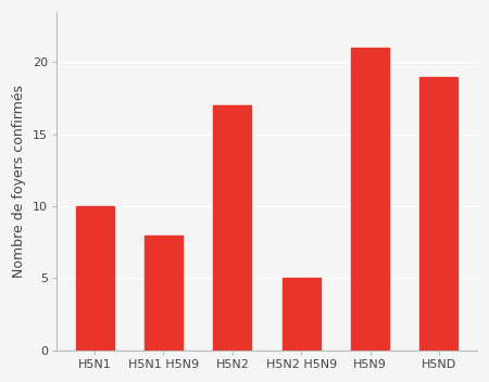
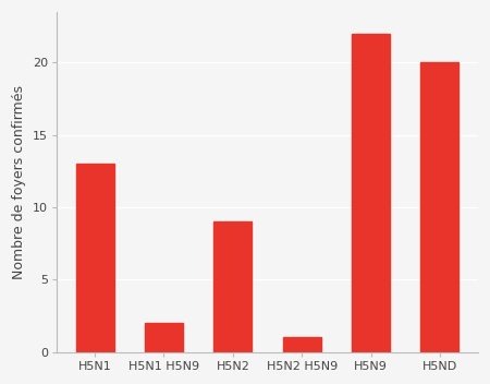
H5N1: 10 -> 13
H5N1 H5N9: 8 -> 2
H5N2: 17 -> 9
H5N2 H5N9: 5 -> 1
H5N9: 21 -> 22
H5ND: 19 -> 20
